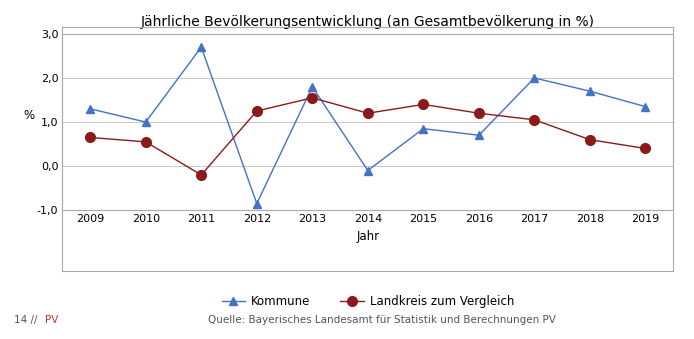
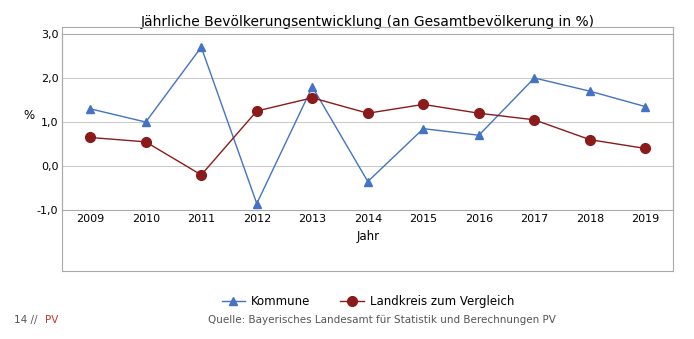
Kommune/2014: -0,10 -> -0,35
